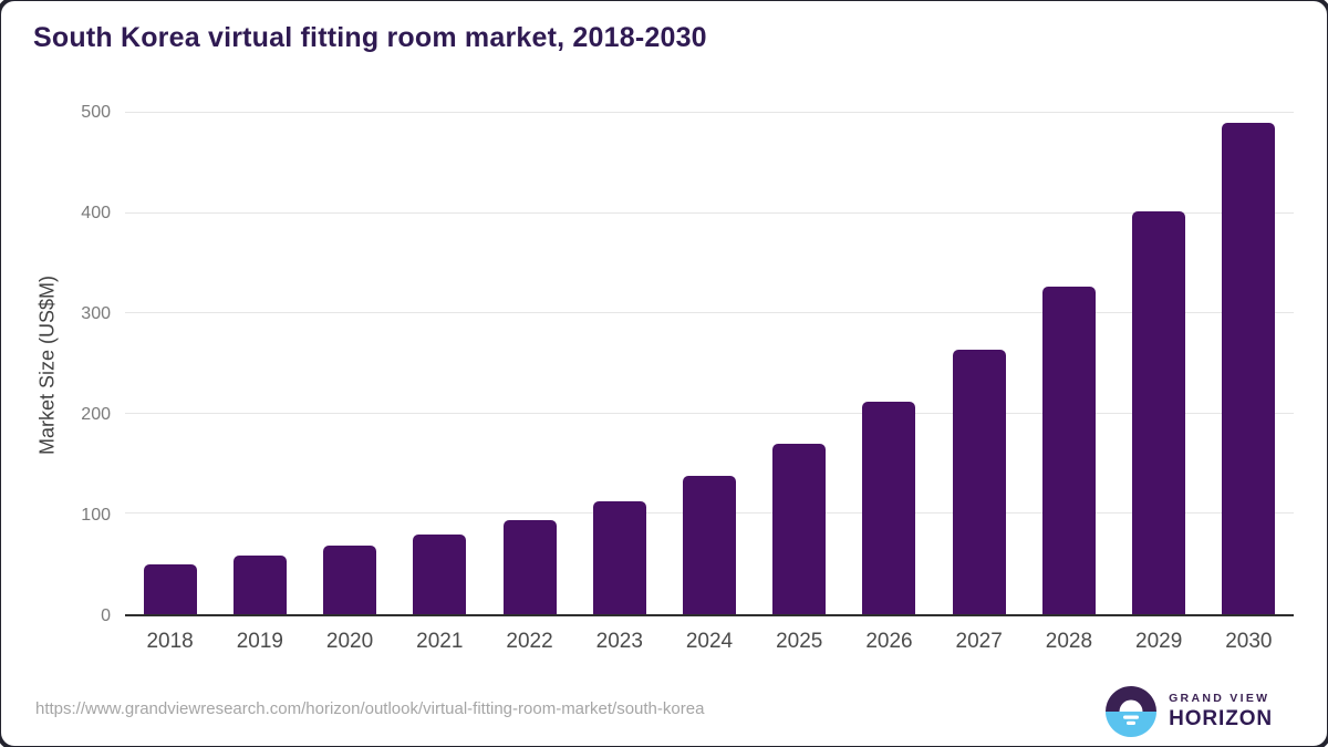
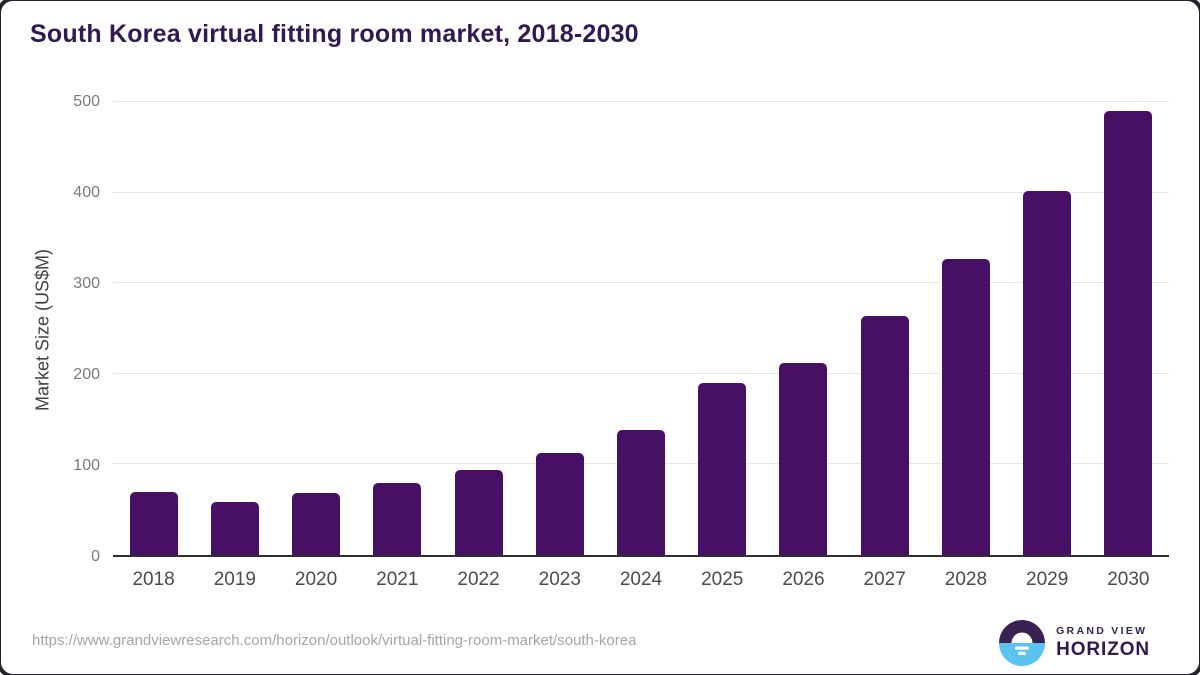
2018: 50 -> 70
2025: 170 -> 190
